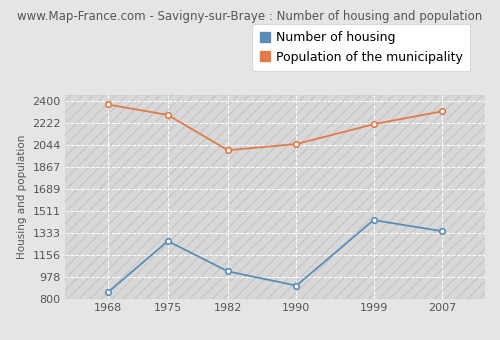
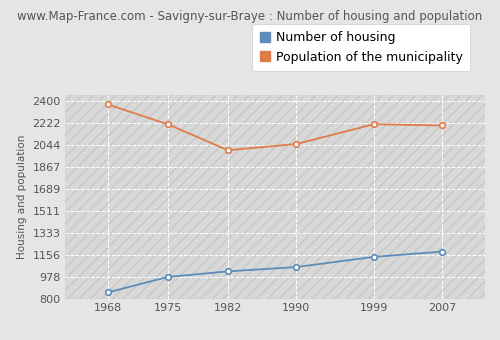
Number of housing/1975: 1270 -> 980
Population of the municipality/1975: 2290 -> 2220
Number of housing/1990: 910 -> 1060
Number of housing/1999: 1440 -> 1140
Number of housing/2007: 1350 -> 1180
Population of the municipality/2007: 2320 -> 2200
